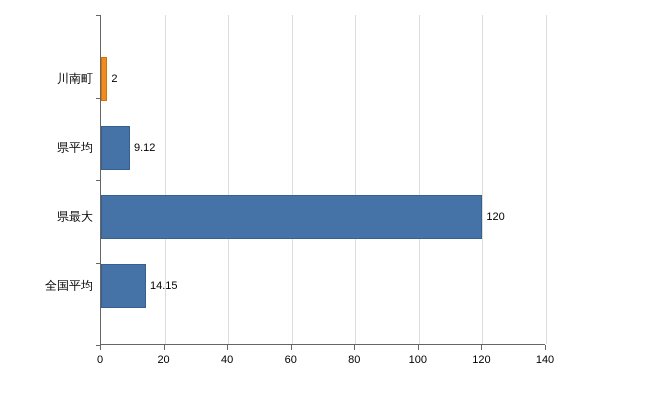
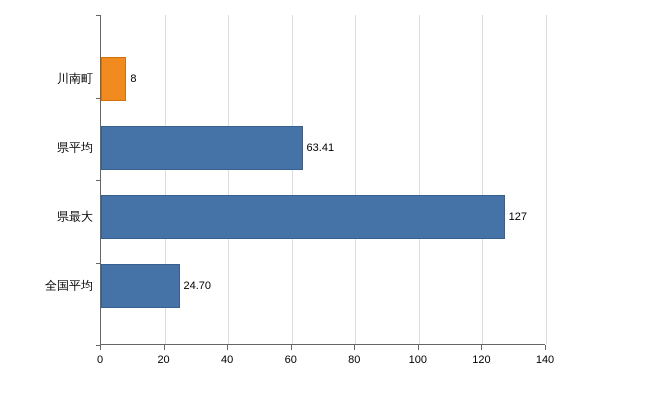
川南町: 2 -> 8
県平均: 9.12 -> 63.41
県最大: 120 -> 127
全国平均: 14.15 -> 24.70
